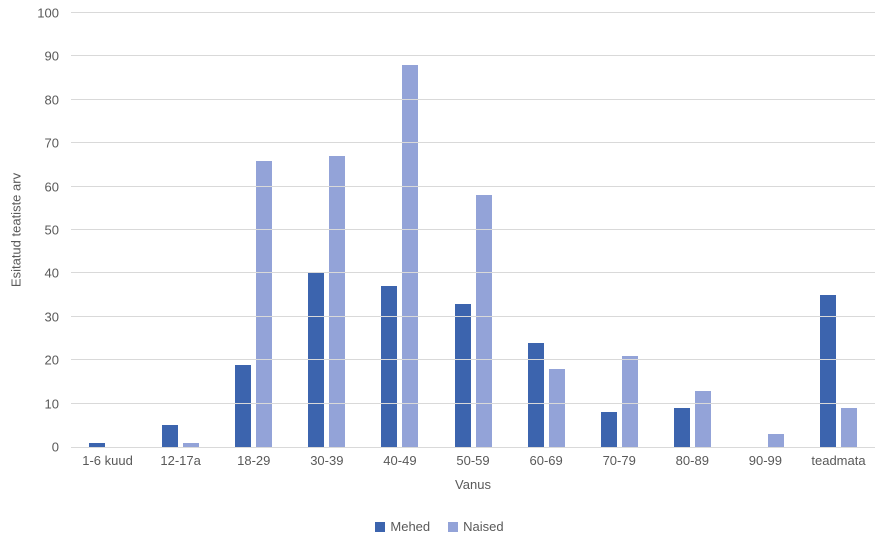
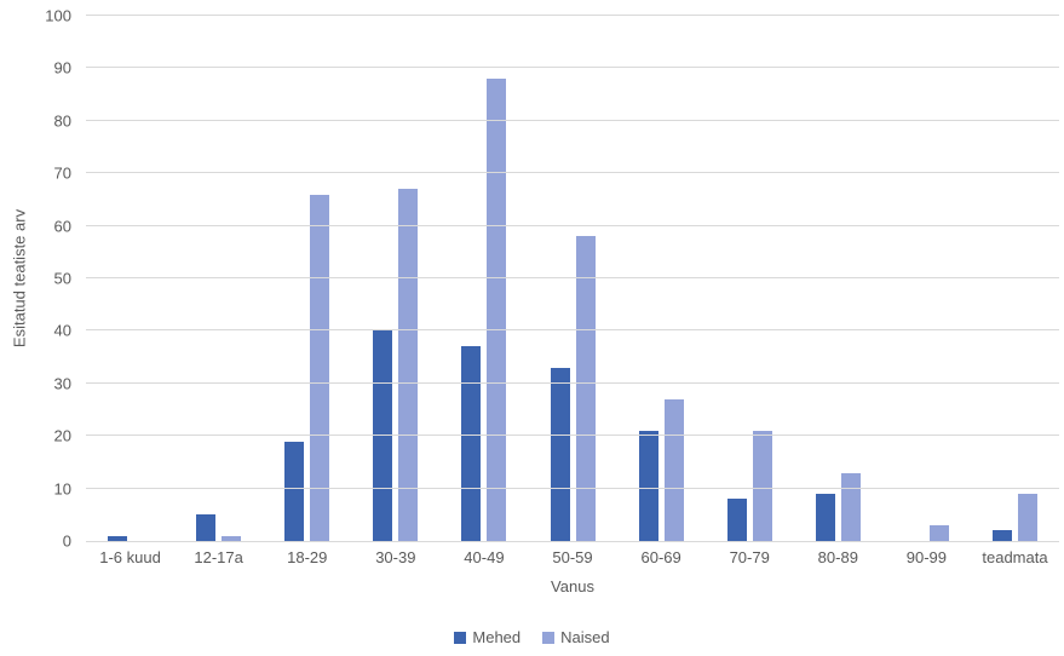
Mehed/60-69: 24 -> 21
Naised/60-69: 18 -> 27
Mehed/teadmata: 35 -> 2
